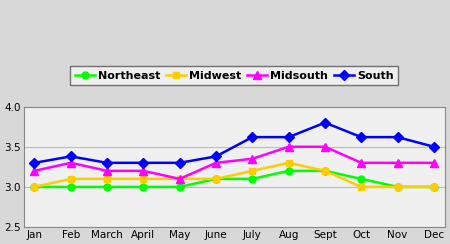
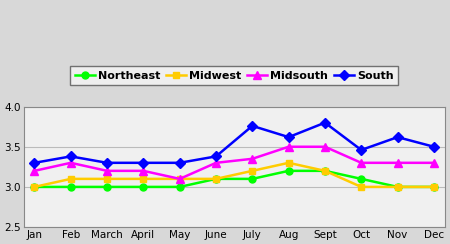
South/July: 3.62 -> 3.76
South/Oct: 3.62 -> 3.46
